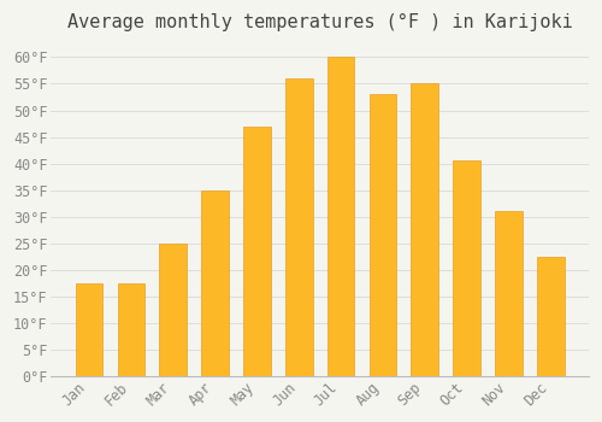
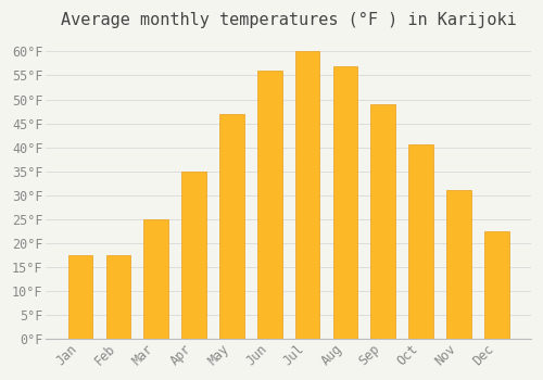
Aug: 53.0°F -> 57.0°F
Sep: 55.0°F -> 49.0°F
